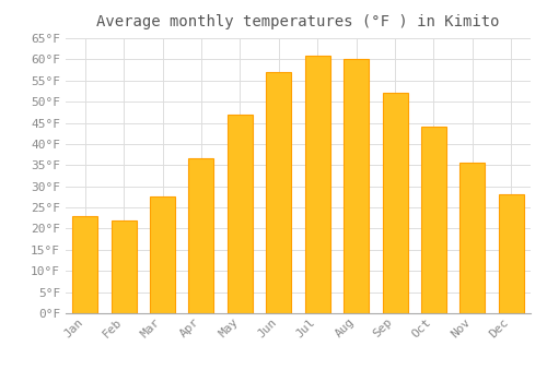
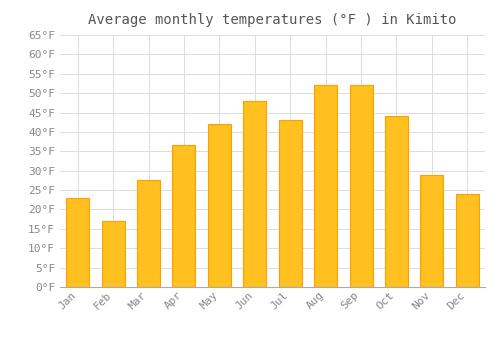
Feb: 22.0°F -> 17.0°F
May: 47.0°F -> 42.0°F
Jun: 57.0°F -> 48.0°F
Jul: 61.0°F -> 43.0°F
Aug: 60.0°F -> 52.0°F
Nov: 35.5°F -> 29.0°F
Dec: 28.0°F -> 24.0°F
